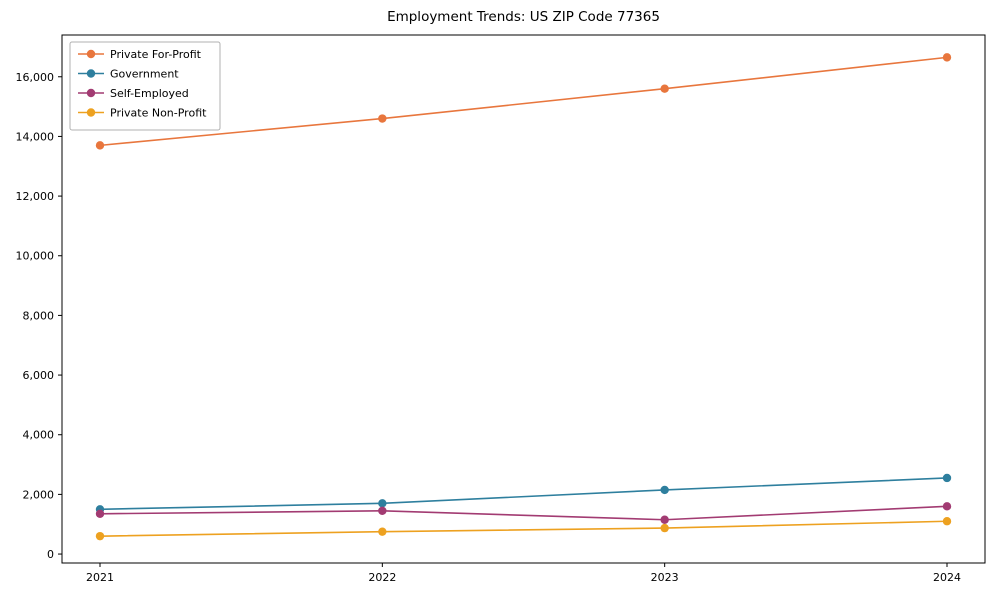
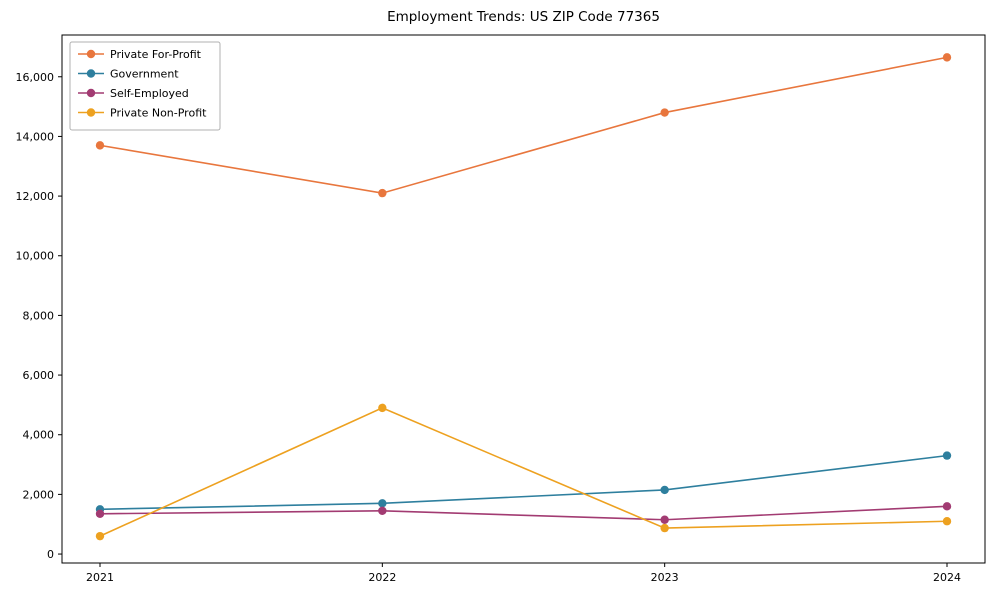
Private For-Profit/2022: 14600 -> 12100
Private Non-Profit/2022: 800 -> 4900
Private For-Profit/2023: 15600 -> 14800
Government/2024: 2600 -> 3300
